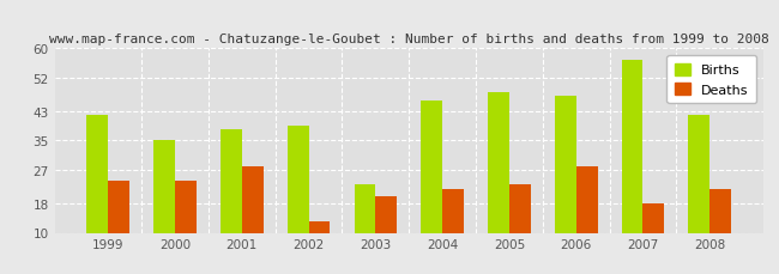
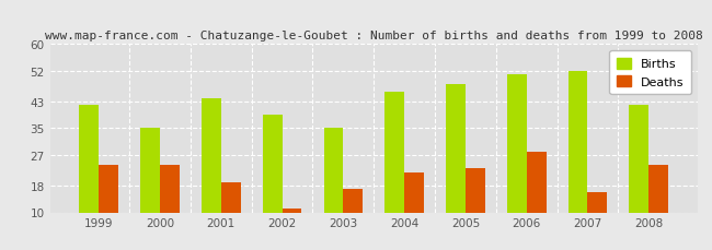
Births/2001: 38 -> 44
Deaths/2001: 28 -> 19
Deaths/2002: 13 -> 11
Births/2003: 23 -> 35
Deaths/2003: 20 -> 17
Births/2006: 47 -> 51
Births/2007: 57 -> 52
Deaths/2007: 18 -> 16
Deaths/2008: 22 -> 24
